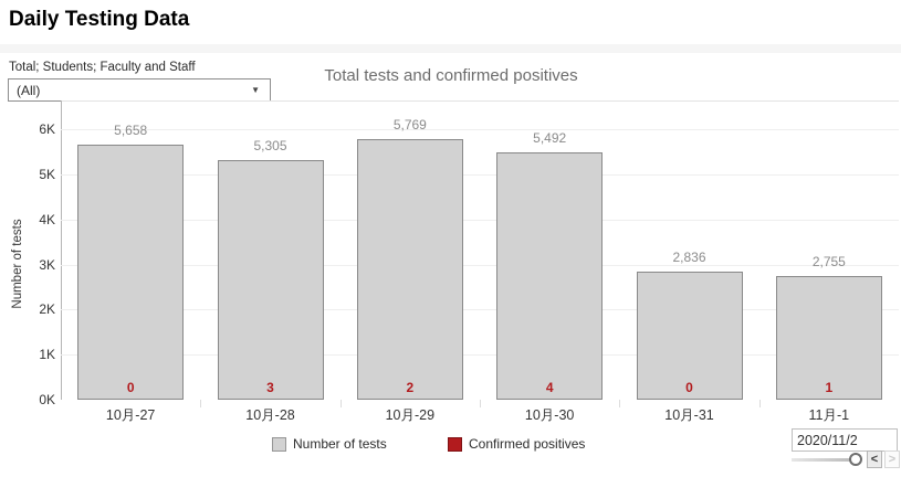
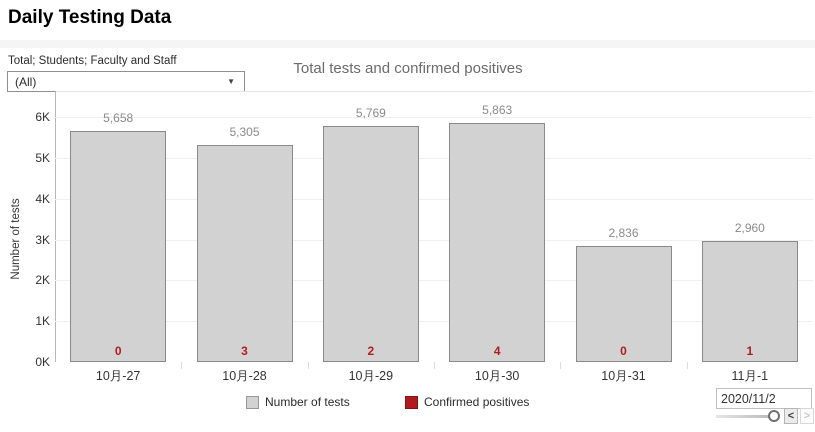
Number of tests/10月-30: 5,492 -> 5,863
Number of tests/11月-1: 2,755 -> 2,960
